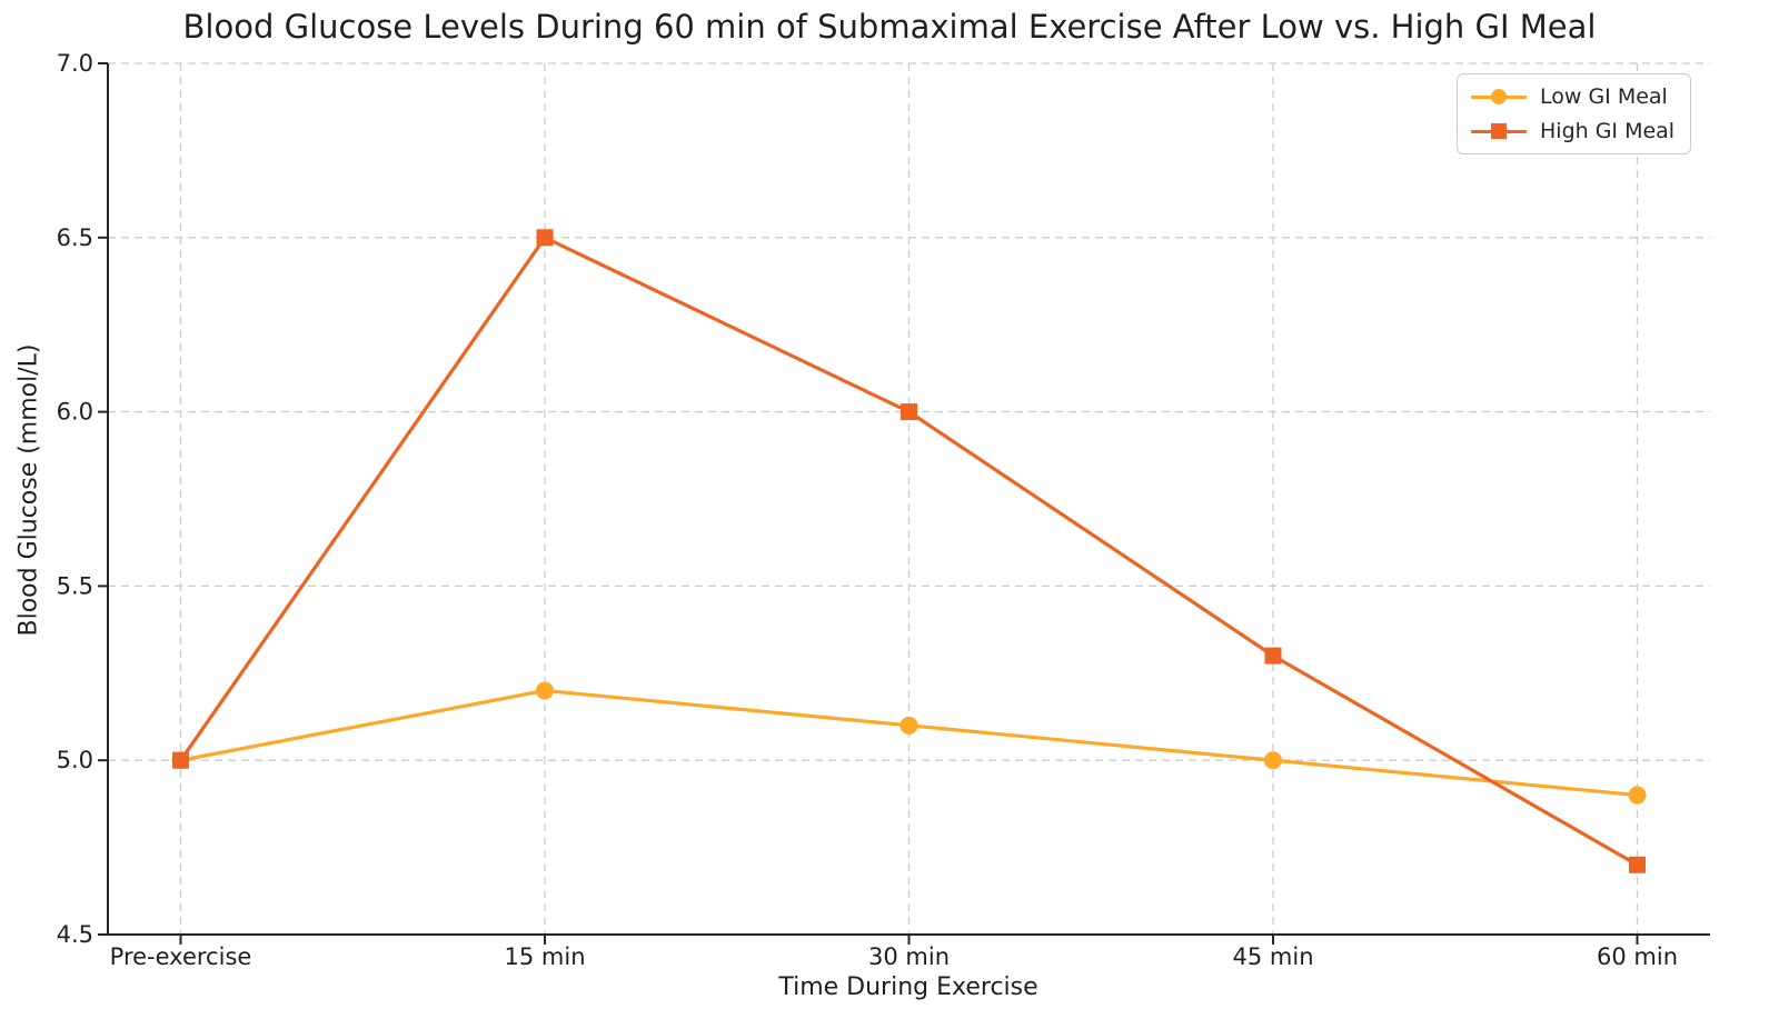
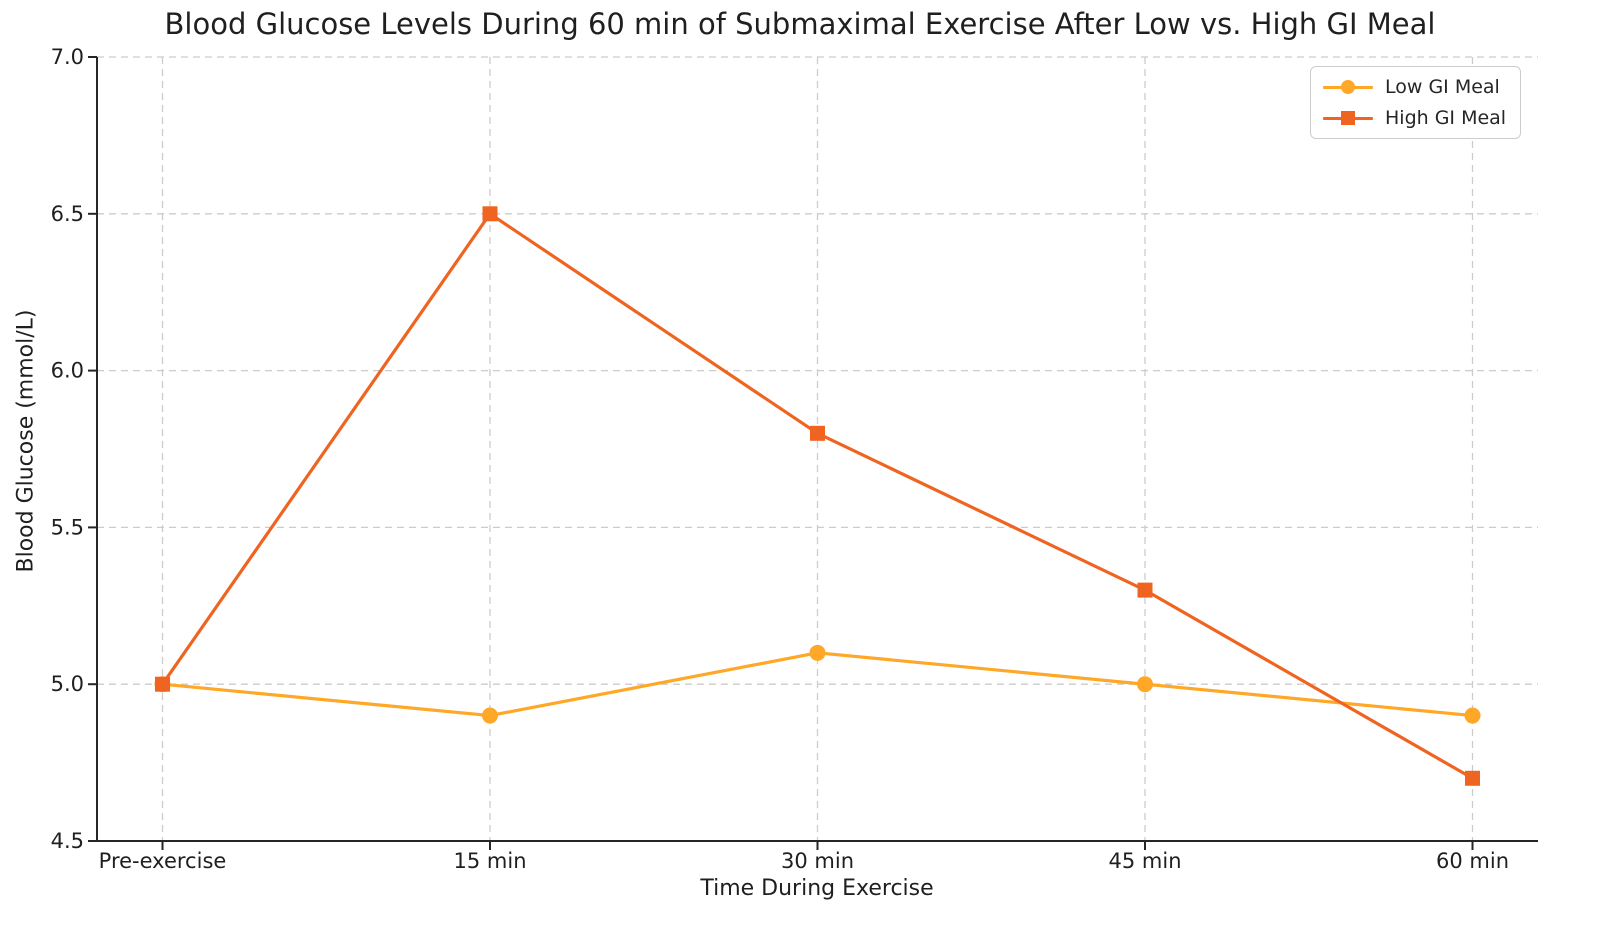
Low GI Meal/15 min: 5.2 -> 4.9
High GI Meal/30 min: 6.0 -> 5.8
